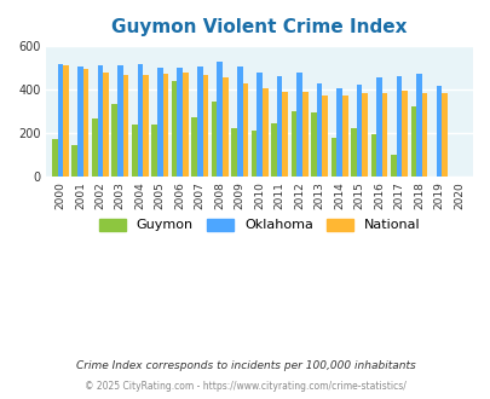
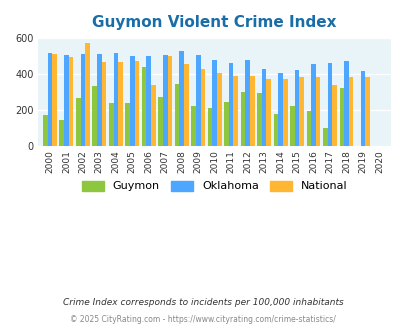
National/2002: 480 -> 570
National/2006: 480 -> 340
National/2007: 460 -> 500
National/2017: 400 -> 340
